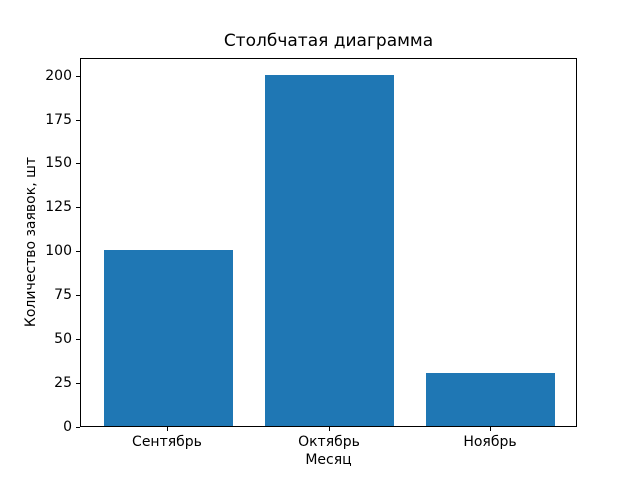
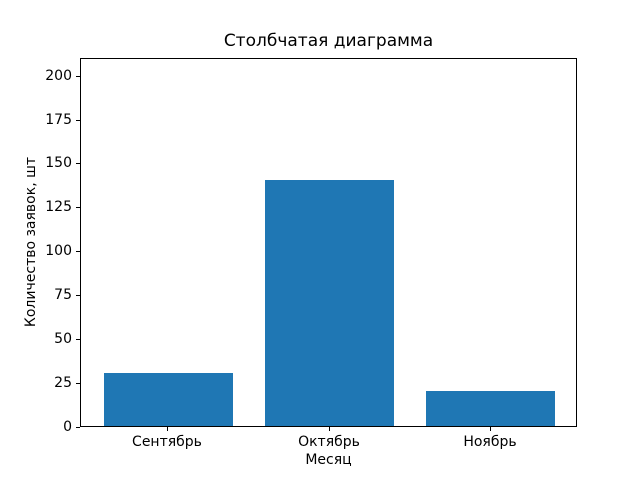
Сентябрь: 100 -> 30
Октябрь: 200 -> 140
Ноябрь: 30 -> 20
